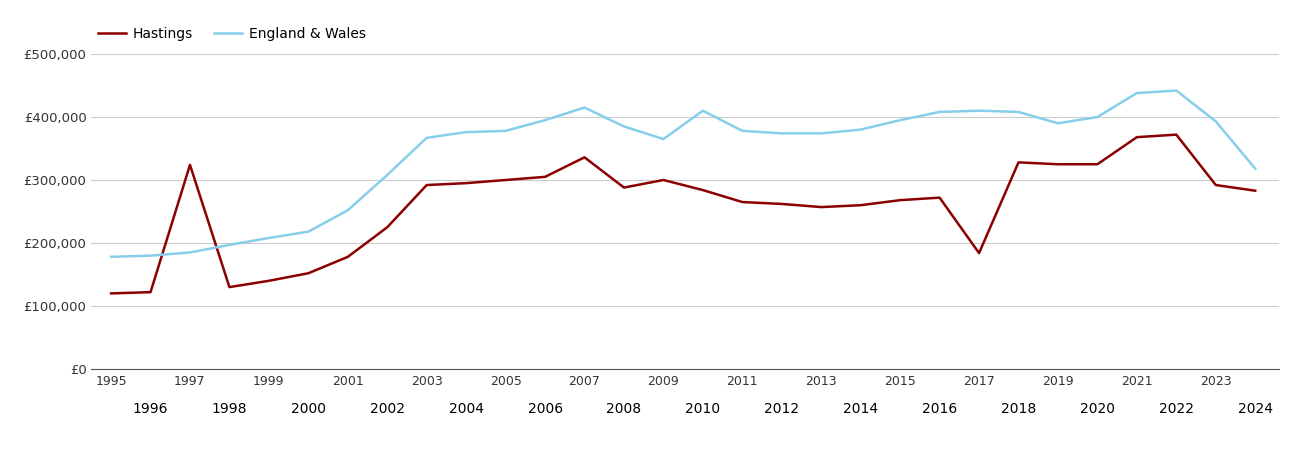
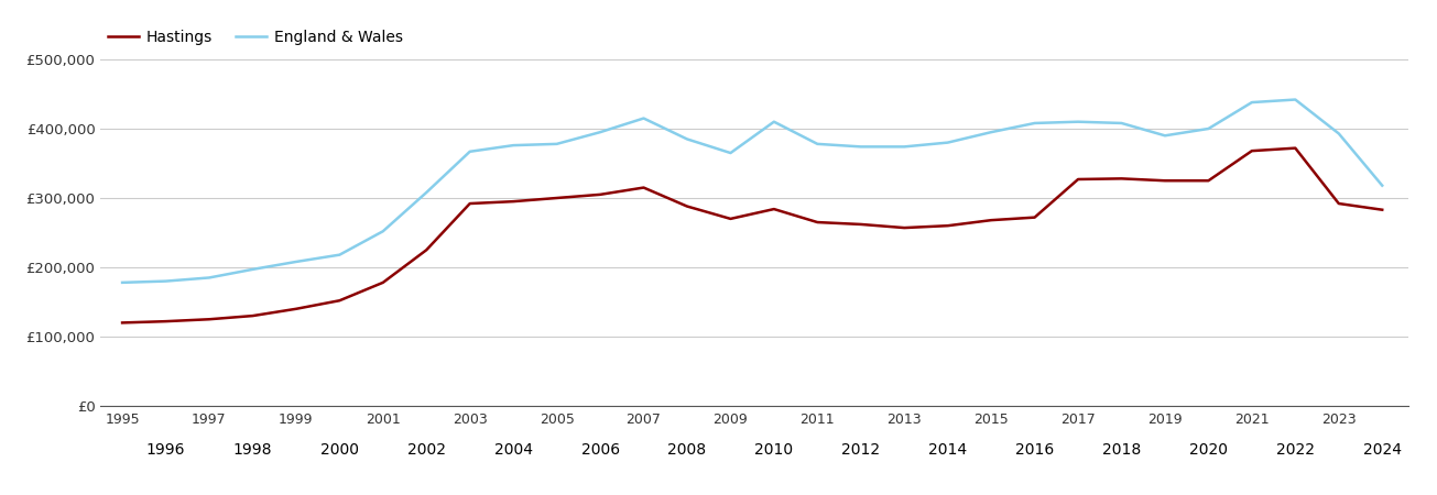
Hastings/1997: £324,000 -> £125,000
Hastings/2007: £336,000 -> £315,000
Hastings/2009: £300,000 -> £270,000
Hastings/2017: £184,000 -> £327,000
